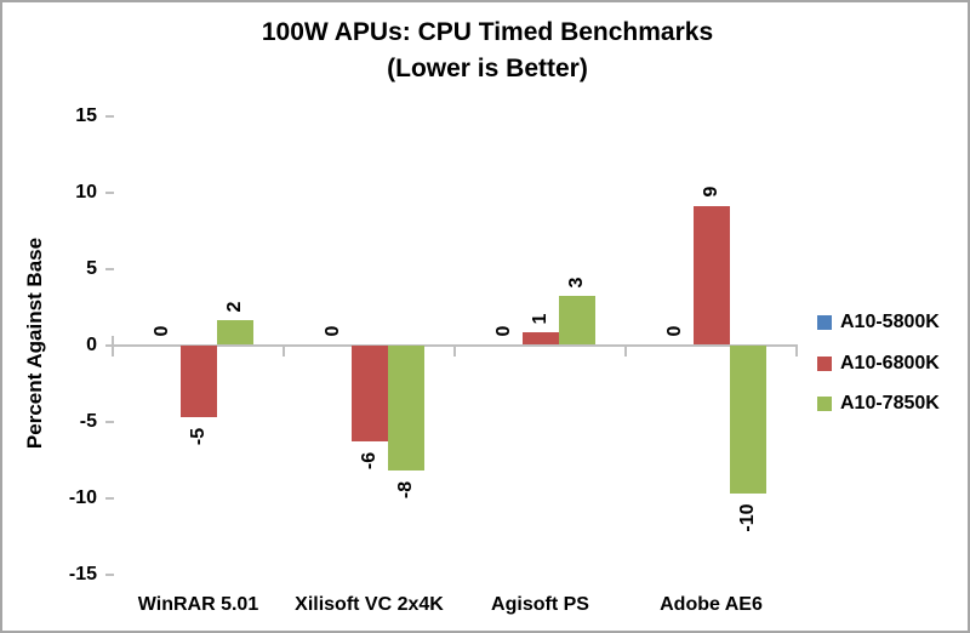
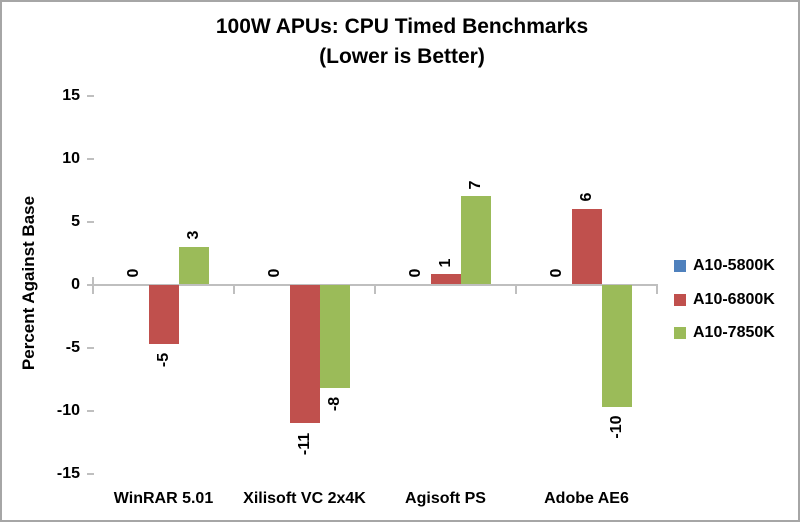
A10-7850K/WinRAR 5.01: 2 -> 3
A10-6800K/Xilisoft VC 2x4K: -6 -> -11
A10-7850K/Agisoft PS: 3 -> 7
A10-6800K/Adobe AE6: 9 -> 6
